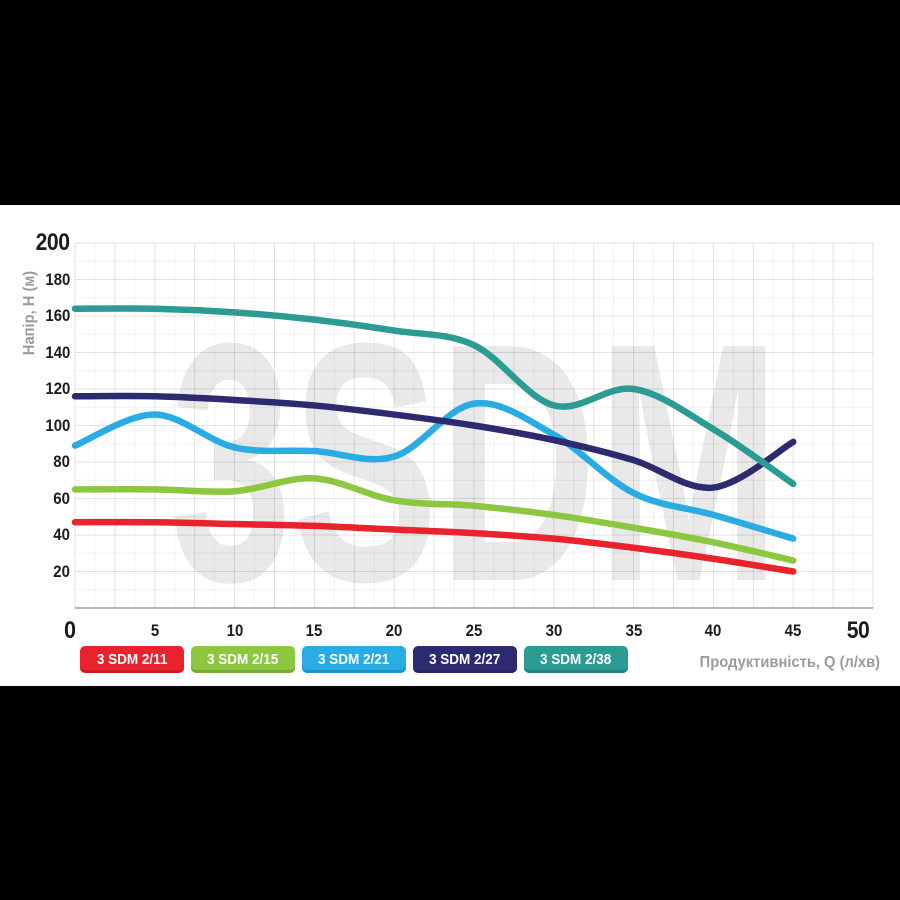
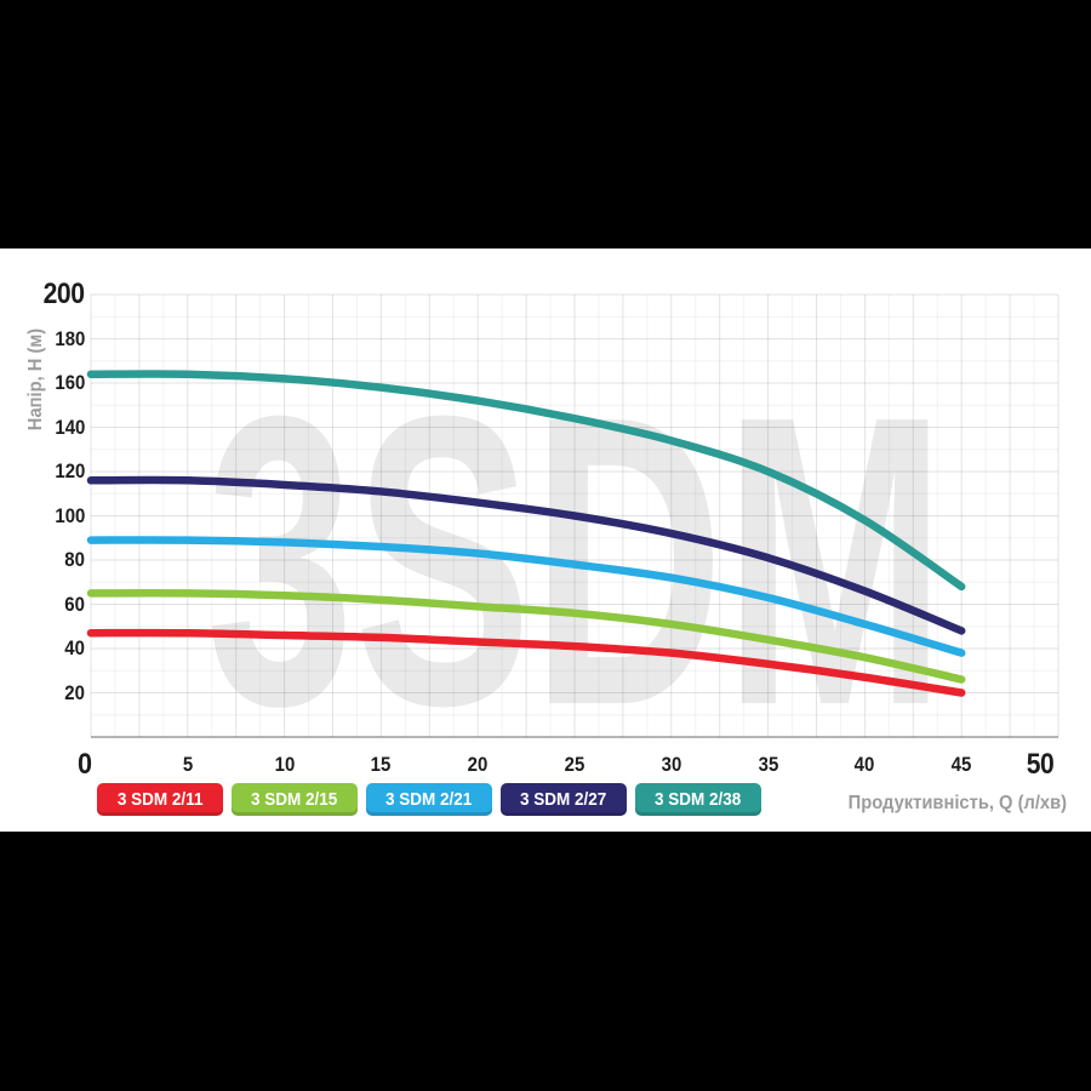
3 SDM 2/21/5: 106 -> 89
3 SDM 2/15/15: 71 -> 62
3 SDM 2/21/25: 112 -> 78
3 SDM 2/21/30: 95 -> 72
3 SDM 2/38/30: 111 -> 134
3 SDM 2/27/45: 91 -> 48
